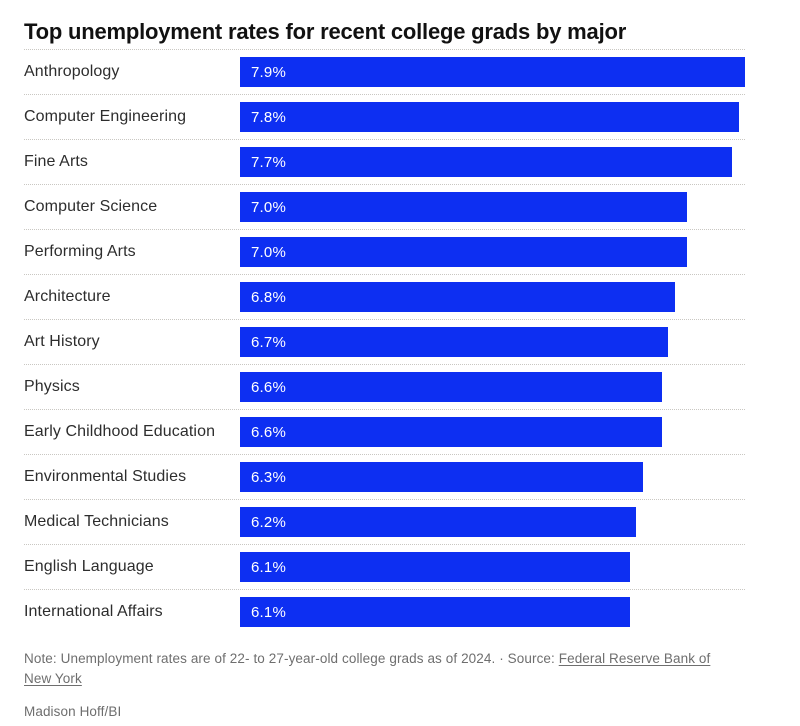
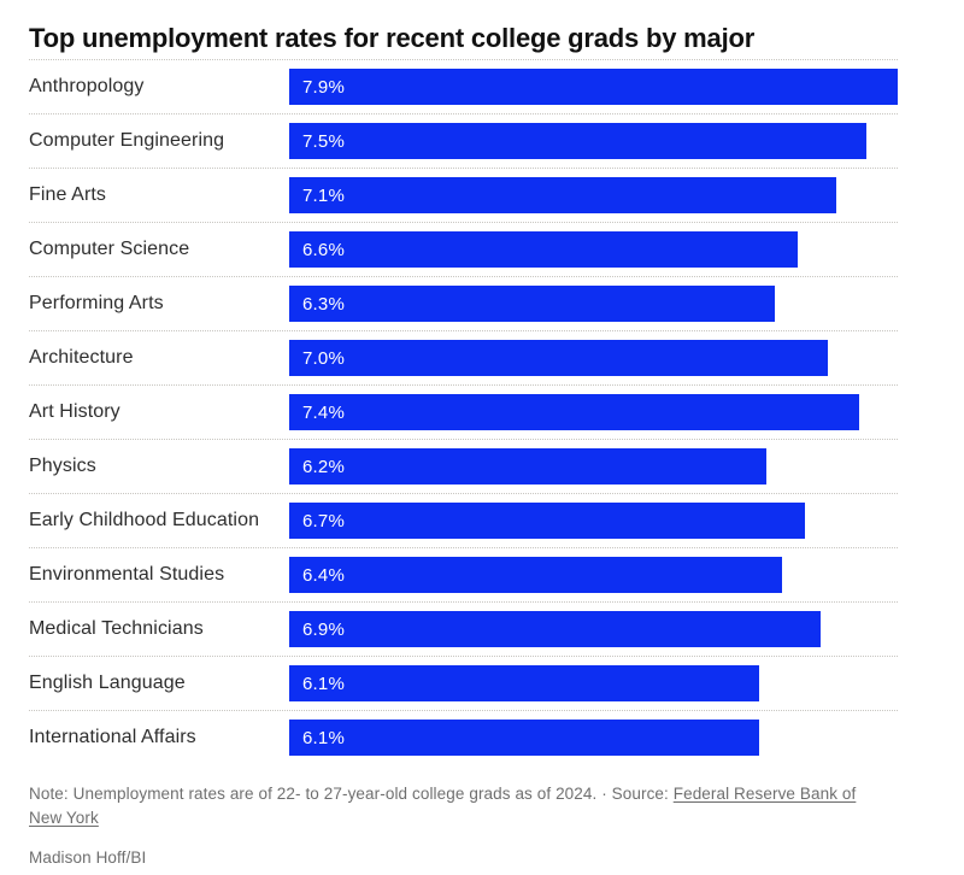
Computer Engineering: 7.8% -> 7.5%
Fine Arts: 7.7% -> 7.1%
Computer Science: 7.0% -> 6.6%
Performing Arts: 7.0% -> 6.3%
Architecture: 6.8% -> 7.0%
Art History: 6.7% -> 7.4%
Physics: 6.6% -> 6.2%
Early Childhood Education: 6.6% -> 6.7%
Environmental Studies: 6.3% -> 6.4%
Medical Technicians: 6.2% -> 6.9%
